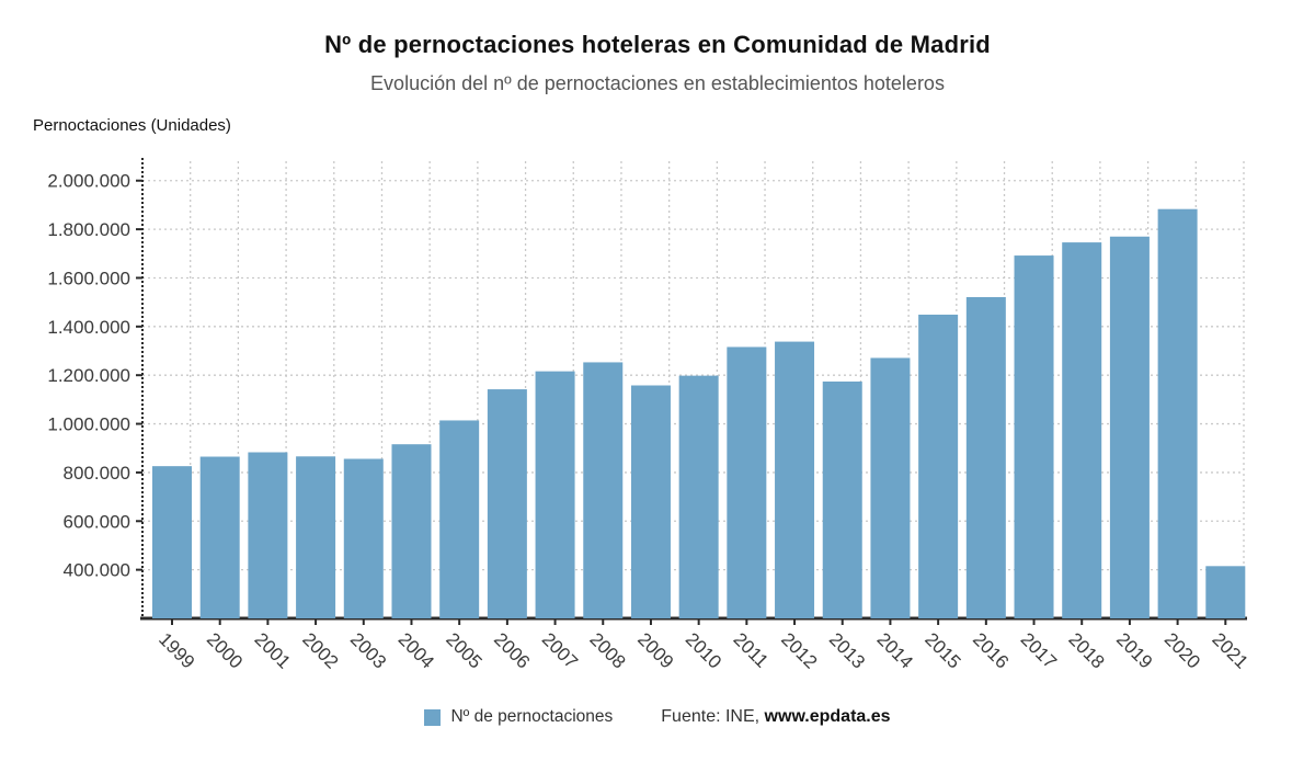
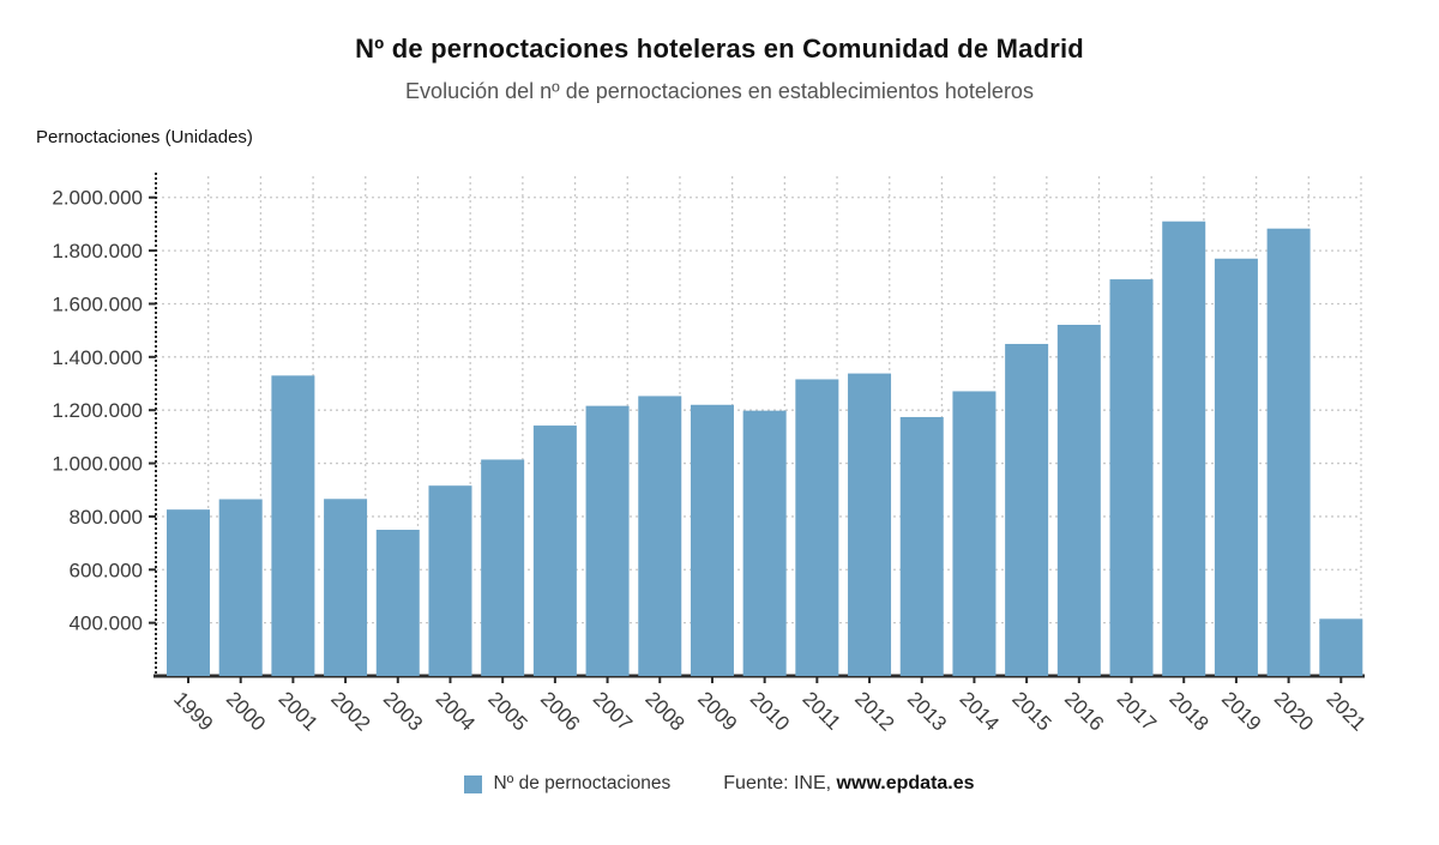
2001: 880000 -> 1330000
2003: 860000 -> 750000
2009: 1160000 -> 1220000
2018: 1750000 -> 1910000
